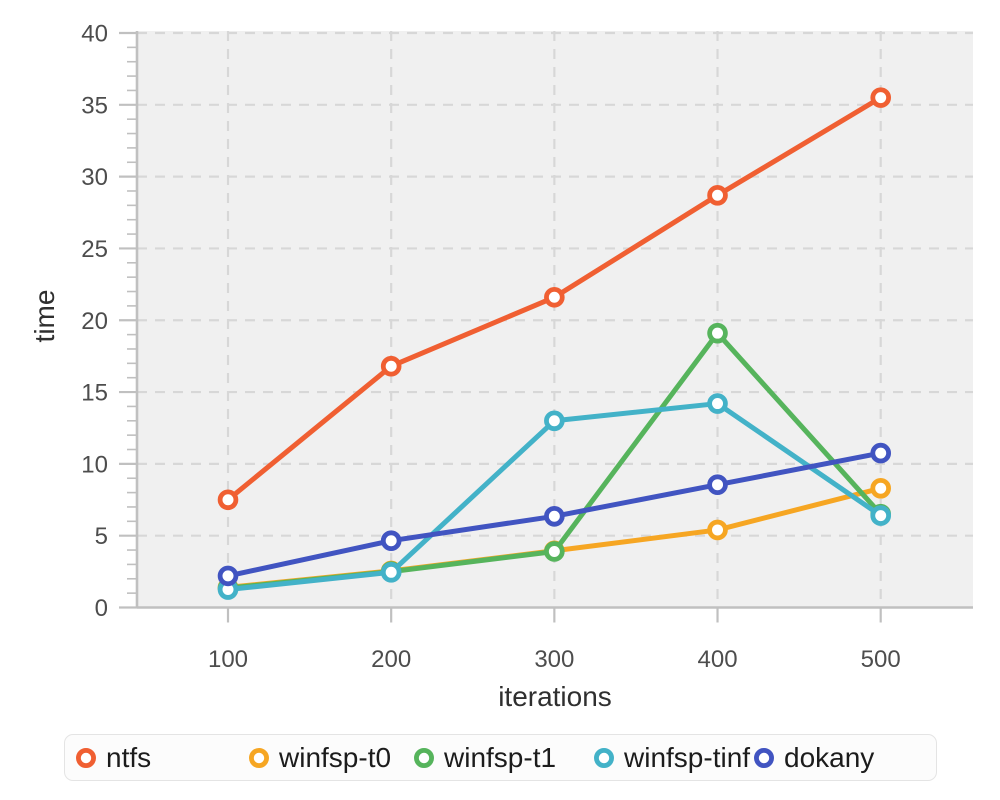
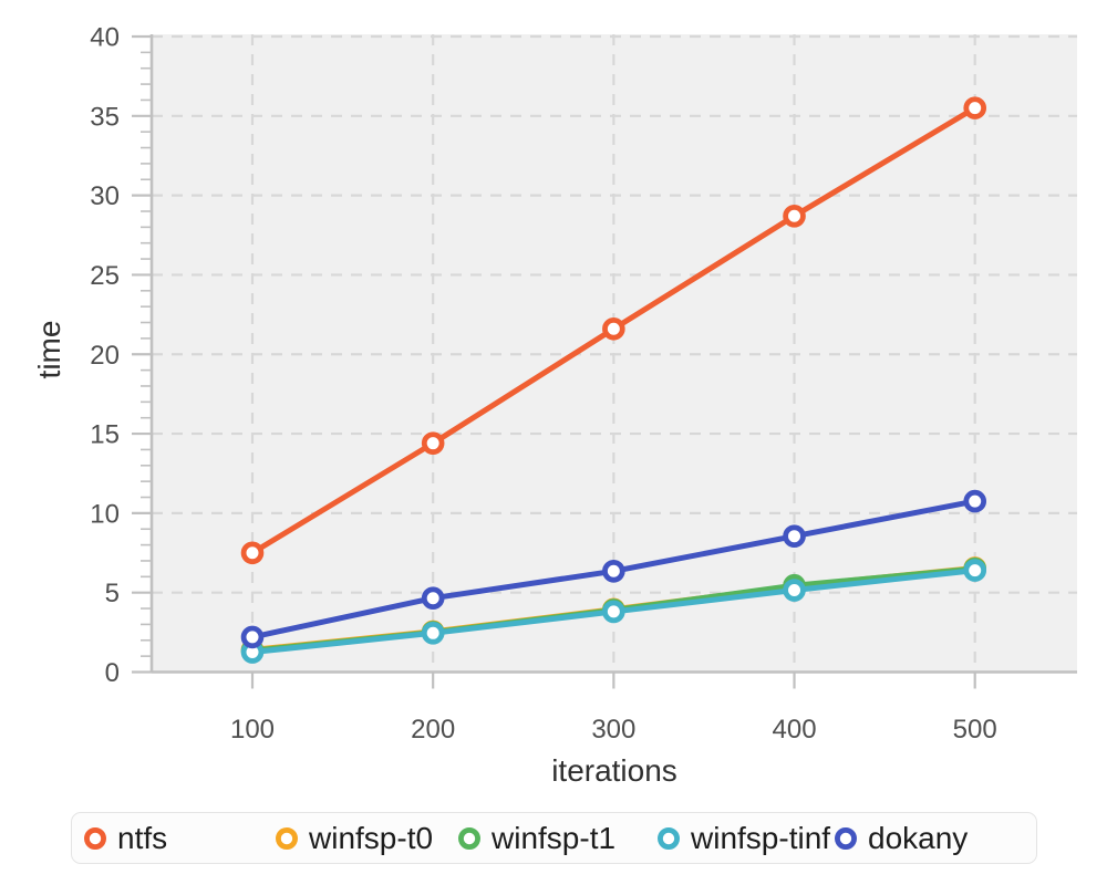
ntfs/200: 16.8 -> 14.4
winfsp-tinf/300: 13.0 -> 3.8
winfsp-t1/400: 19.1 -> 5.5
winfsp-tinf/400: 14.2 -> 5.2
winfsp-t0/500: 8.3 -> 6.5
